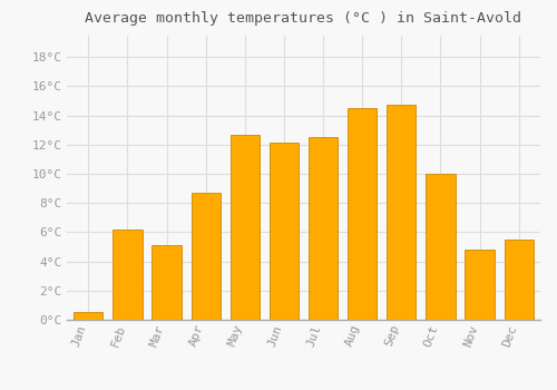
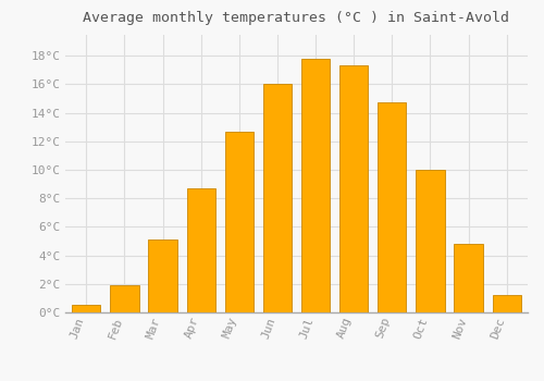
Feb: 6.2°C -> 1.9°C
Jun: 12.1°C -> 16.0°C
Jul: 12.5°C -> 17.8°C
Aug: 14.5°C -> 17.3°C
Dec: 5.5°C -> 1.2°C
